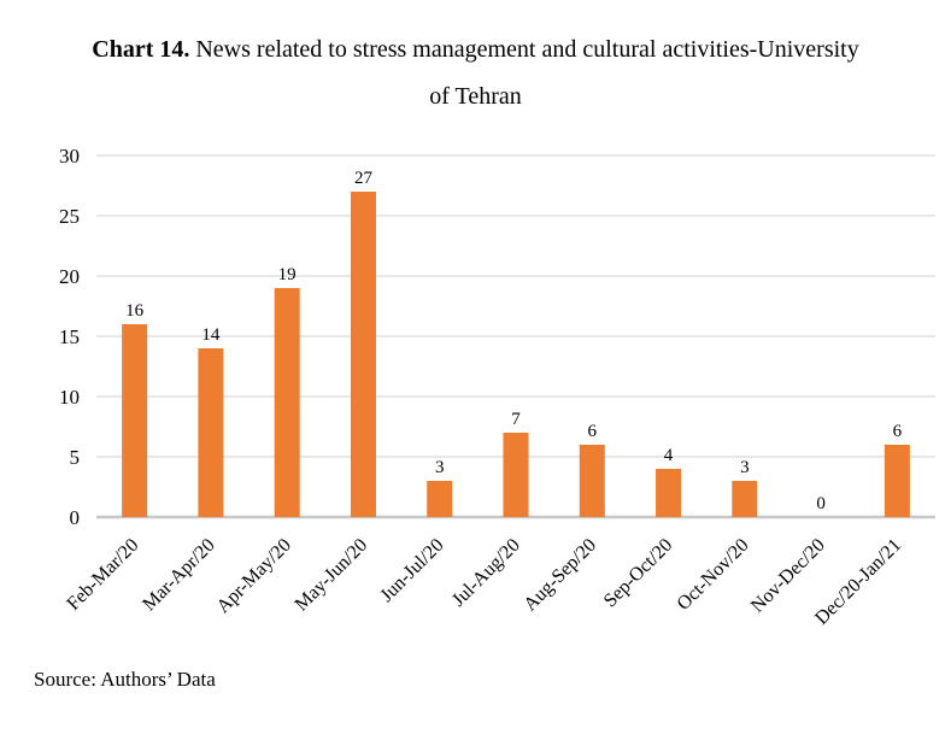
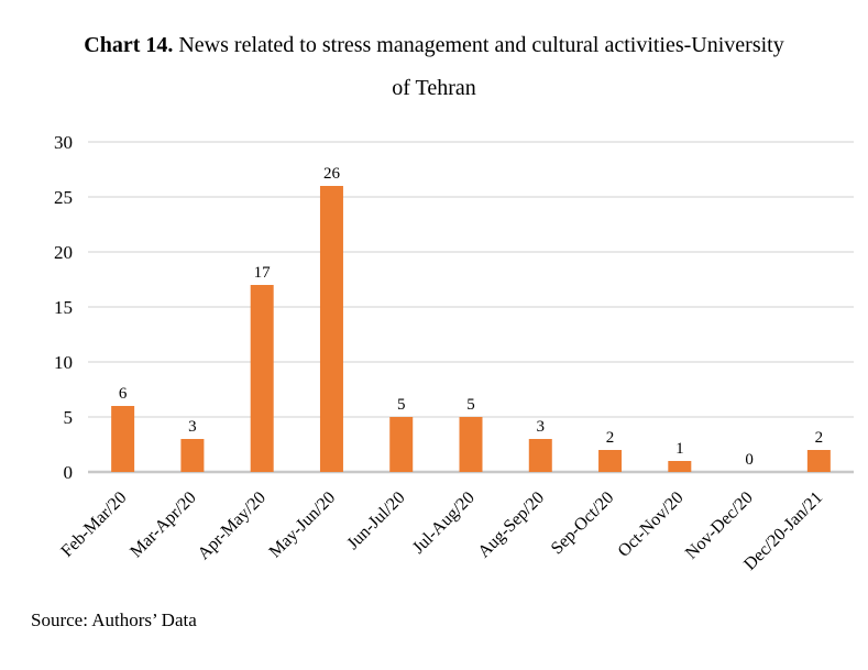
Feb-Mar/20: 16 -> 6
Mar-Apr/20: 14 -> 3
Apr-May/20: 19 -> 17
May-Jun/20: 27 -> 26
Jun-Jul/20: 3 -> 5
Jul-Aug/20: 7 -> 5
Aug-Sep/20: 6 -> 3
Sep-Oct/20: 4 -> 2
Oct-Nov/20: 3 -> 1
Dec/20-Jan/21: 6 -> 2
